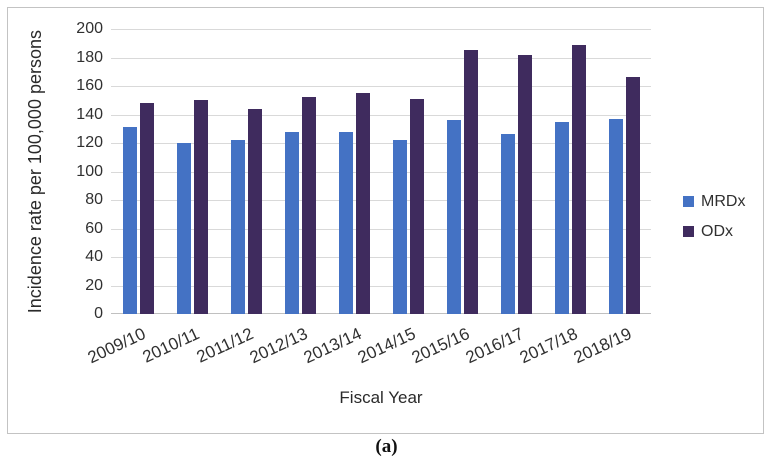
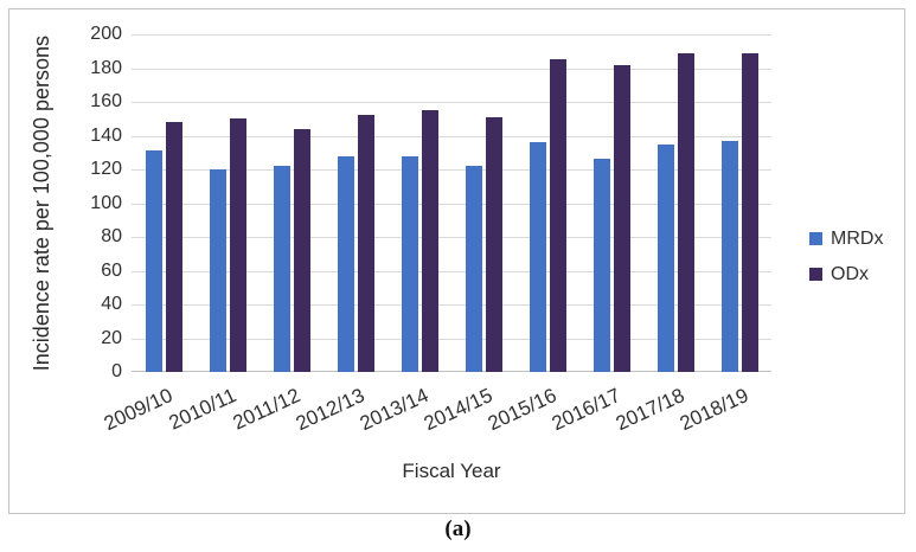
ODx/2018/19: 166 -> 189
